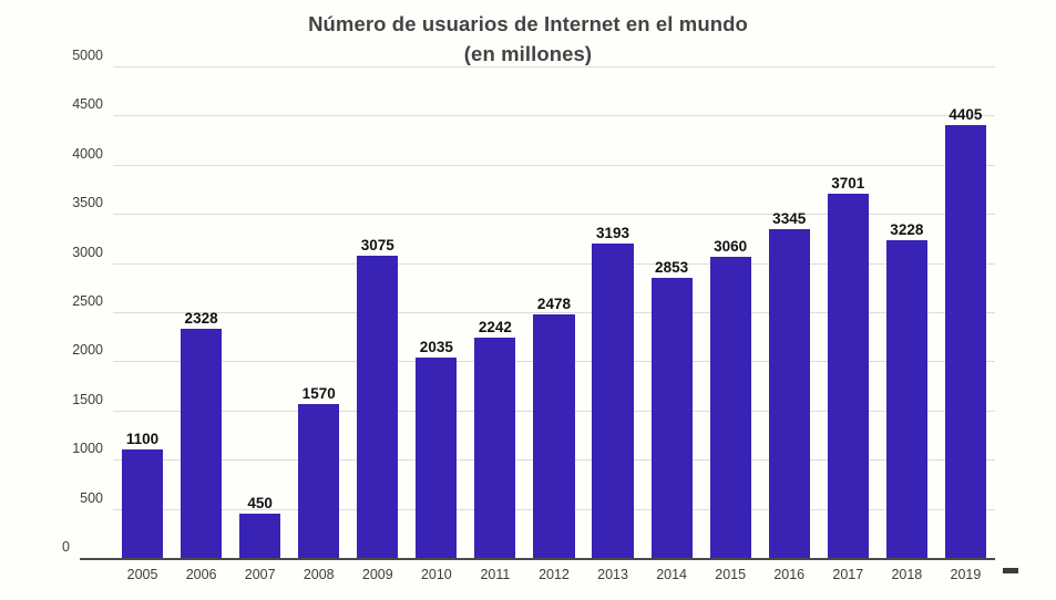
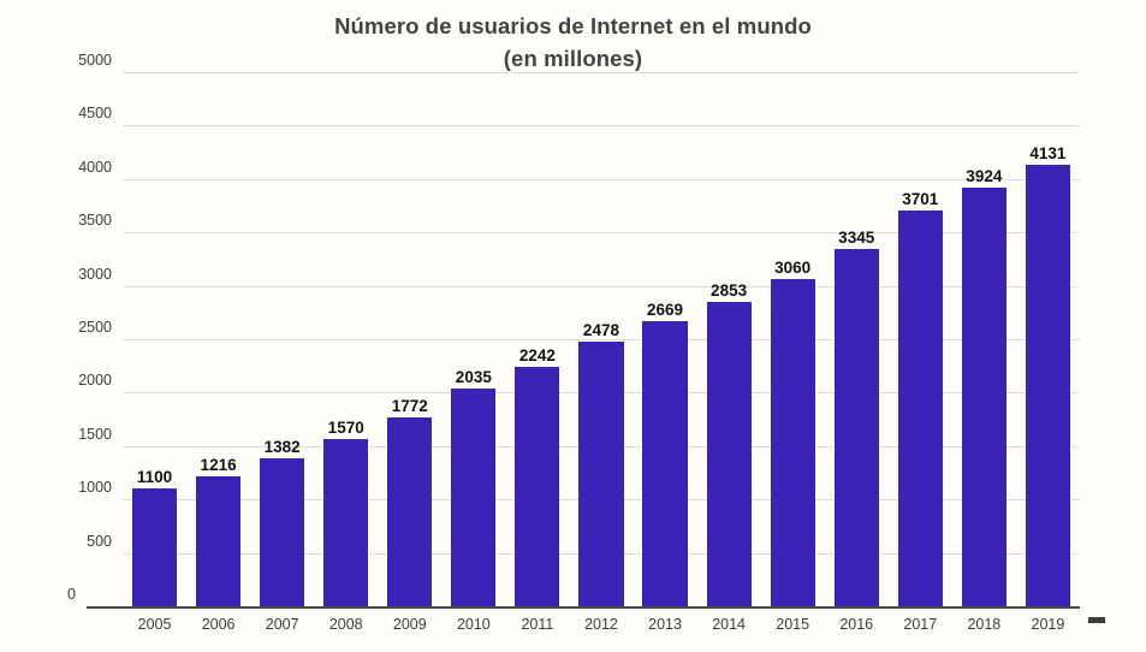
2006: 2328 -> 1216
2007: 450 -> 1382
2009: 3075 -> 1772
2013: 3193 -> 2669
2018: 3228 -> 3924
2019: 4405 -> 4131
